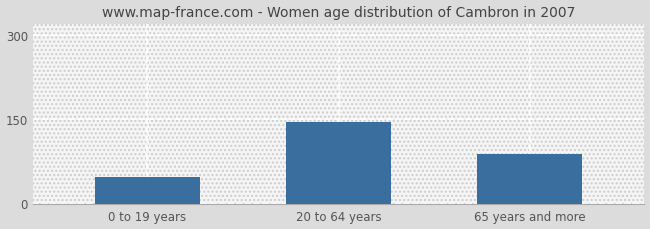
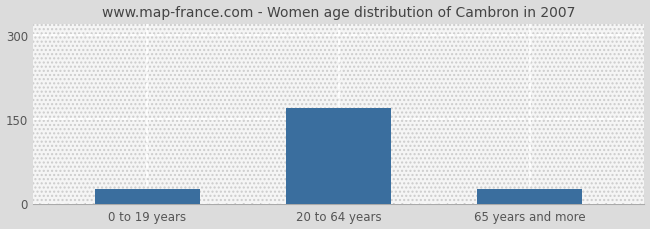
0 to 19 years: 48 -> 25
20 to 64 years: 146 -> 170
65 years and more: 88 -> 25
